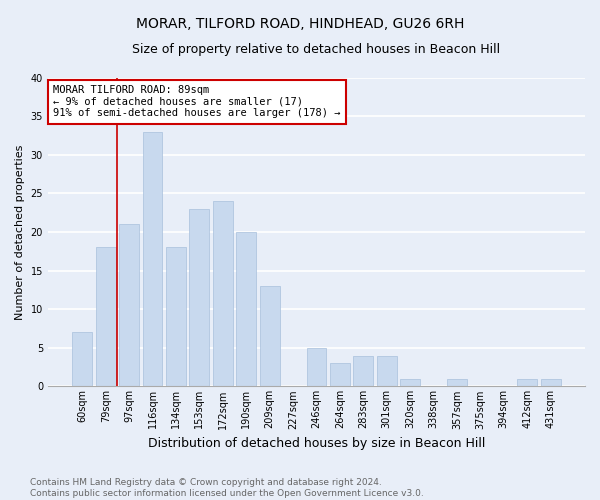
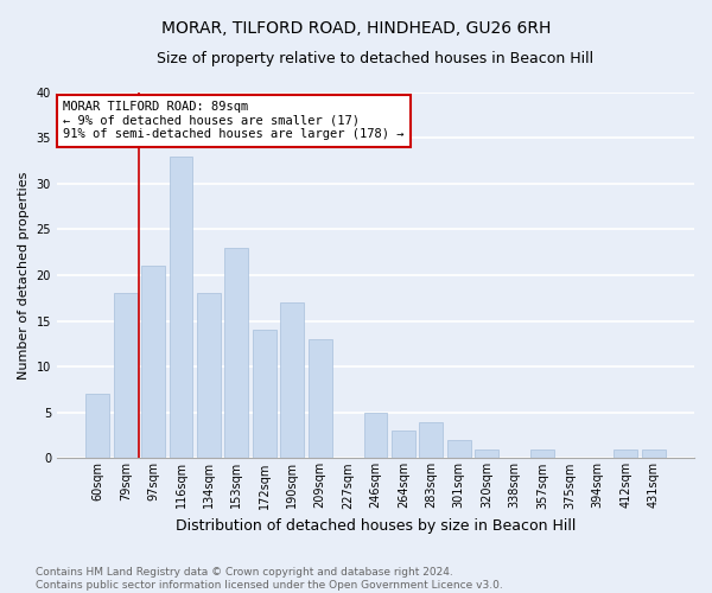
172sqm: 24 -> 14
190sqm: 20 -> 17
301sqm: 4 -> 2
